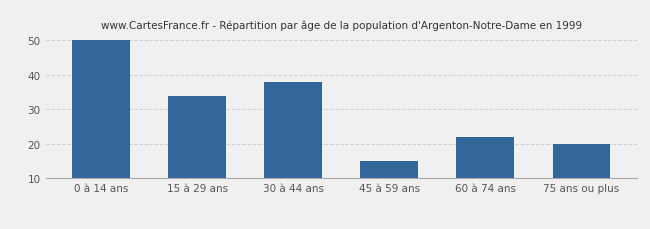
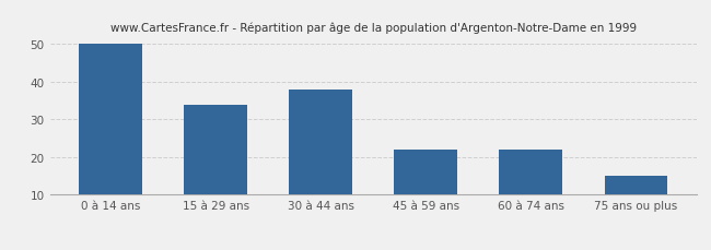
45 à 59 ans: 15 -> 22
75 ans ou plus: 20 -> 15
